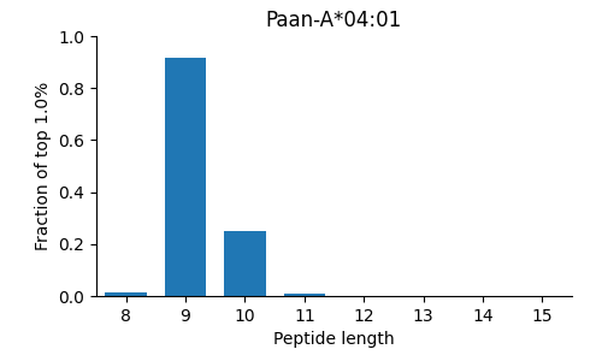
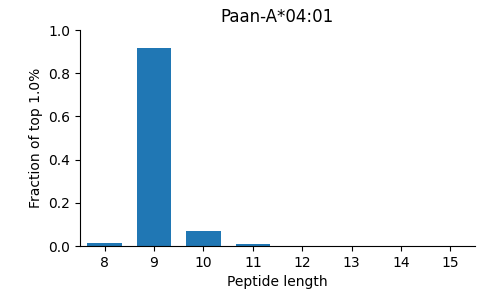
10: 0.250 -> 0.068
